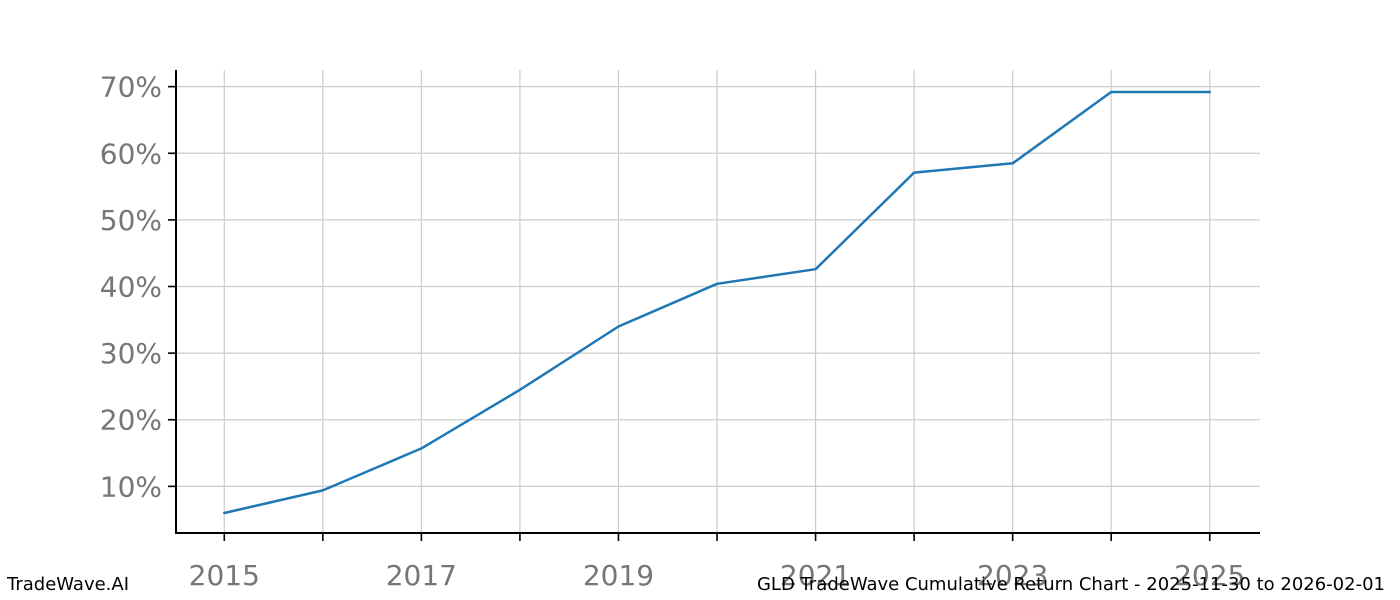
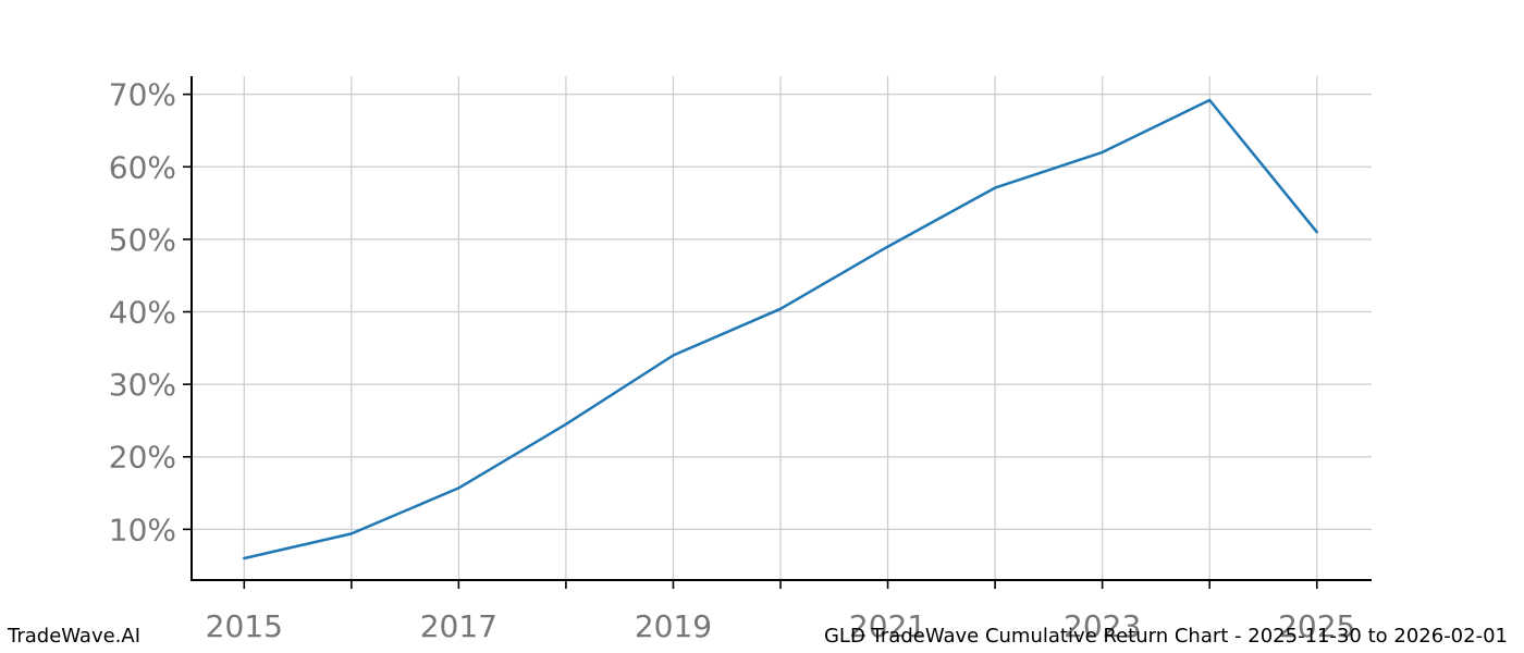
2021: 43% -> 49%
2023: 58% -> 62%
2025: 69% -> 51%
